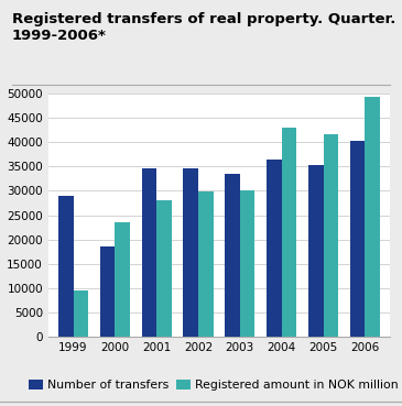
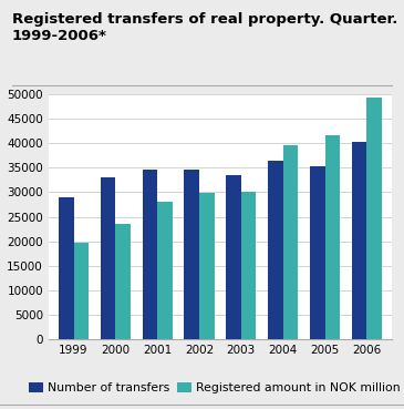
Registered amount in NOK million/1999: 9500 -> 19700
Number of transfers/2000: 18500 -> 33000
Registered amount in NOK million/2004: 43000 -> 39500
